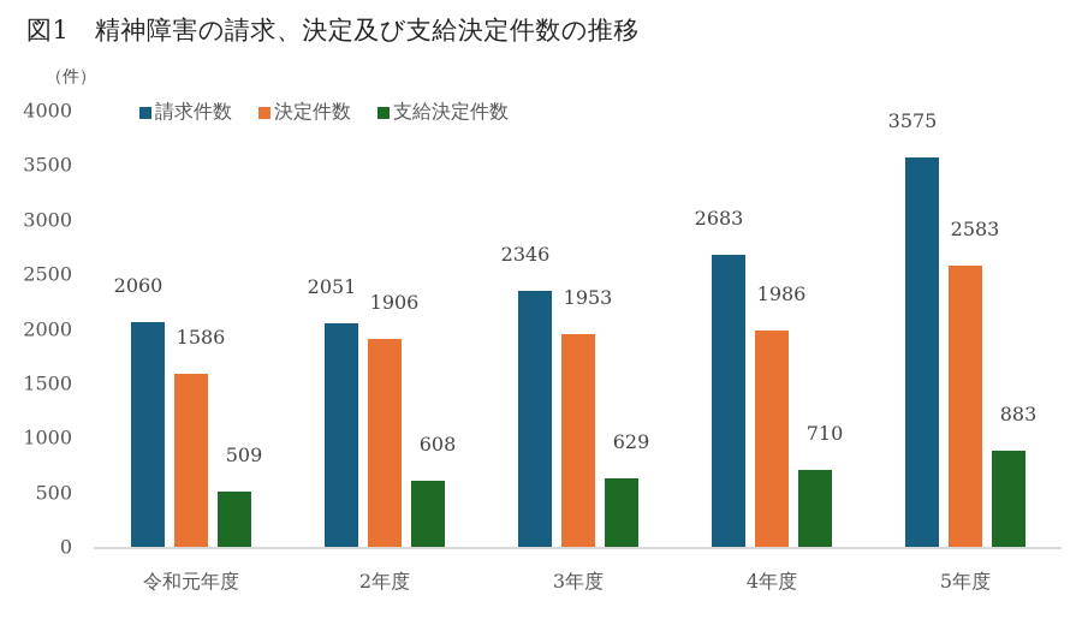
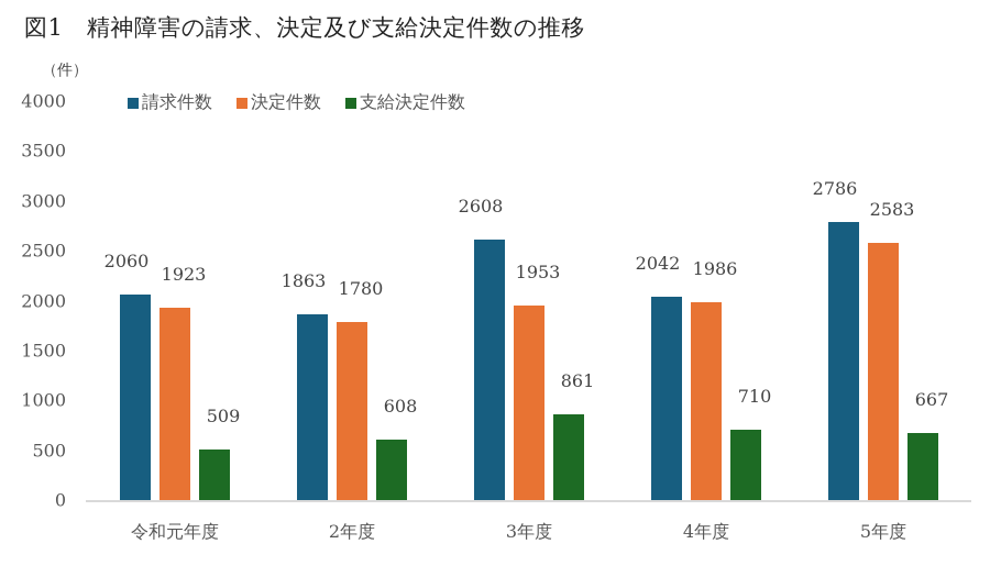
決定件数/令和元年度: 1586 -> 1923
請求件数/2年度: 2051 -> 1863
決定件数/2年度: 1906 -> 1780
請求件数/3年度: 2346 -> 2608
支給決定件数/3年度: 629 -> 861
請求件数/4年度: 2683 -> 2042
請求件数/5年度: 3575 -> 2786
支給決定件数/5年度: 883 -> 667
